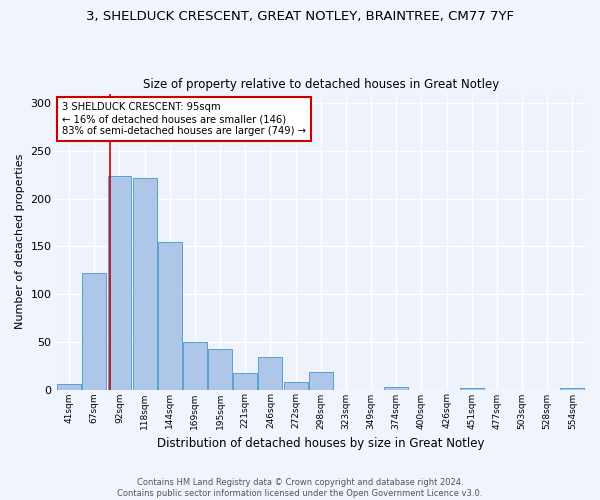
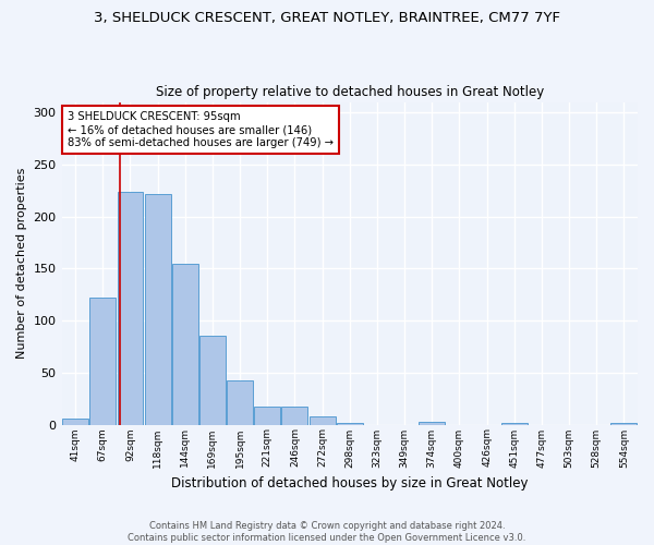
169sqm: 50 -> 85
246sqm: 34 -> 17
298sqm: 18 -> 2
